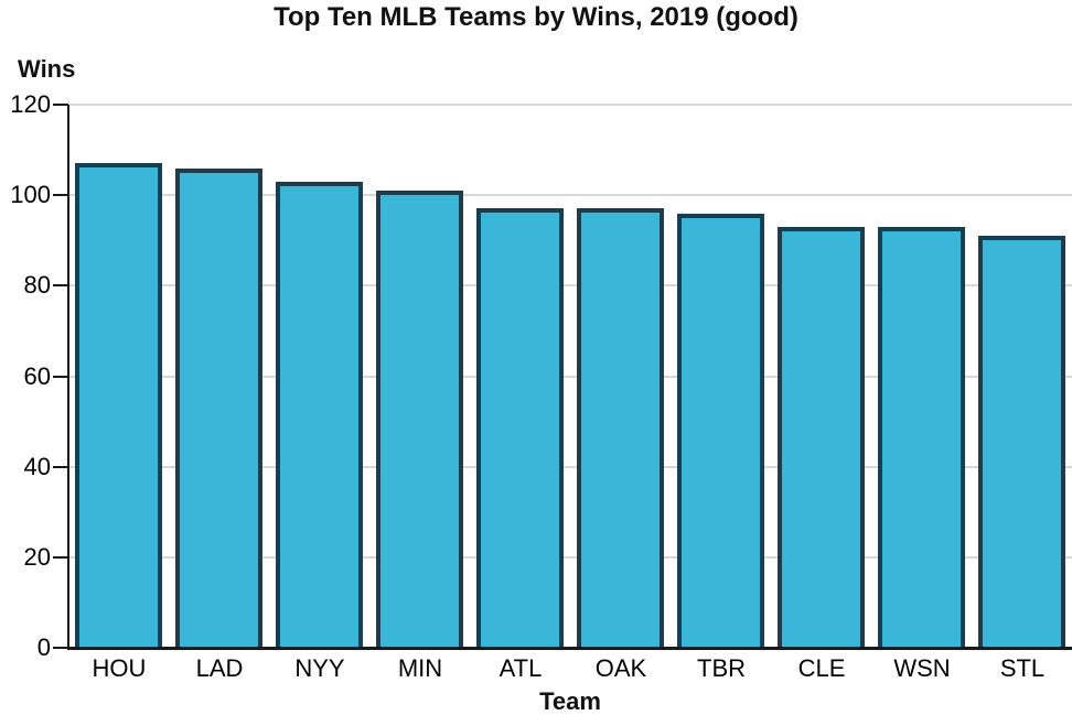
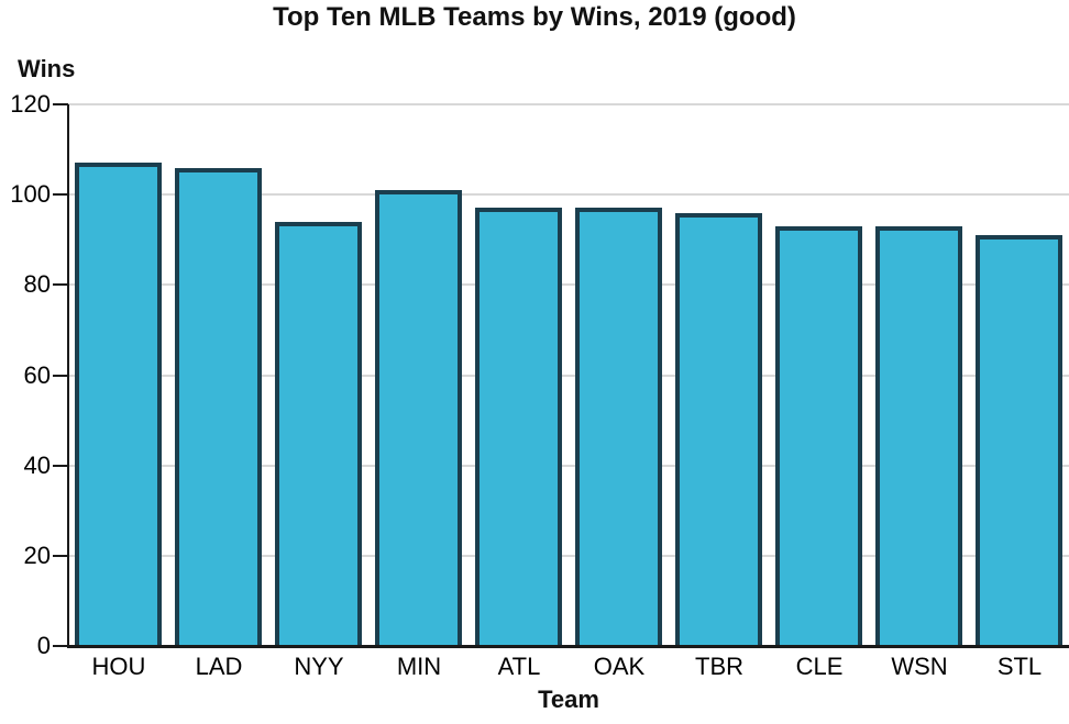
NYY: 103 -> 94
